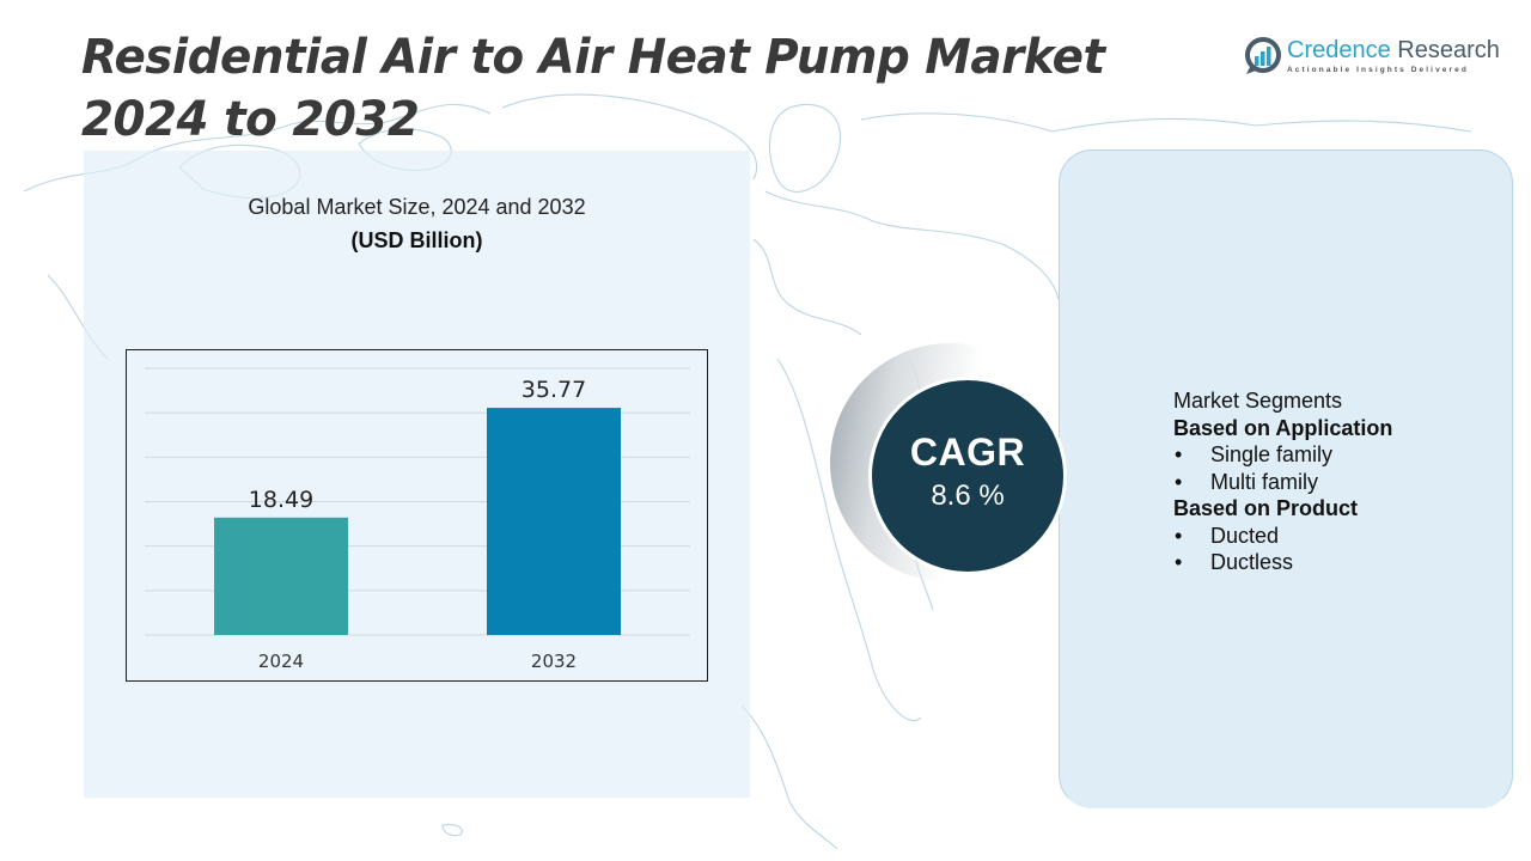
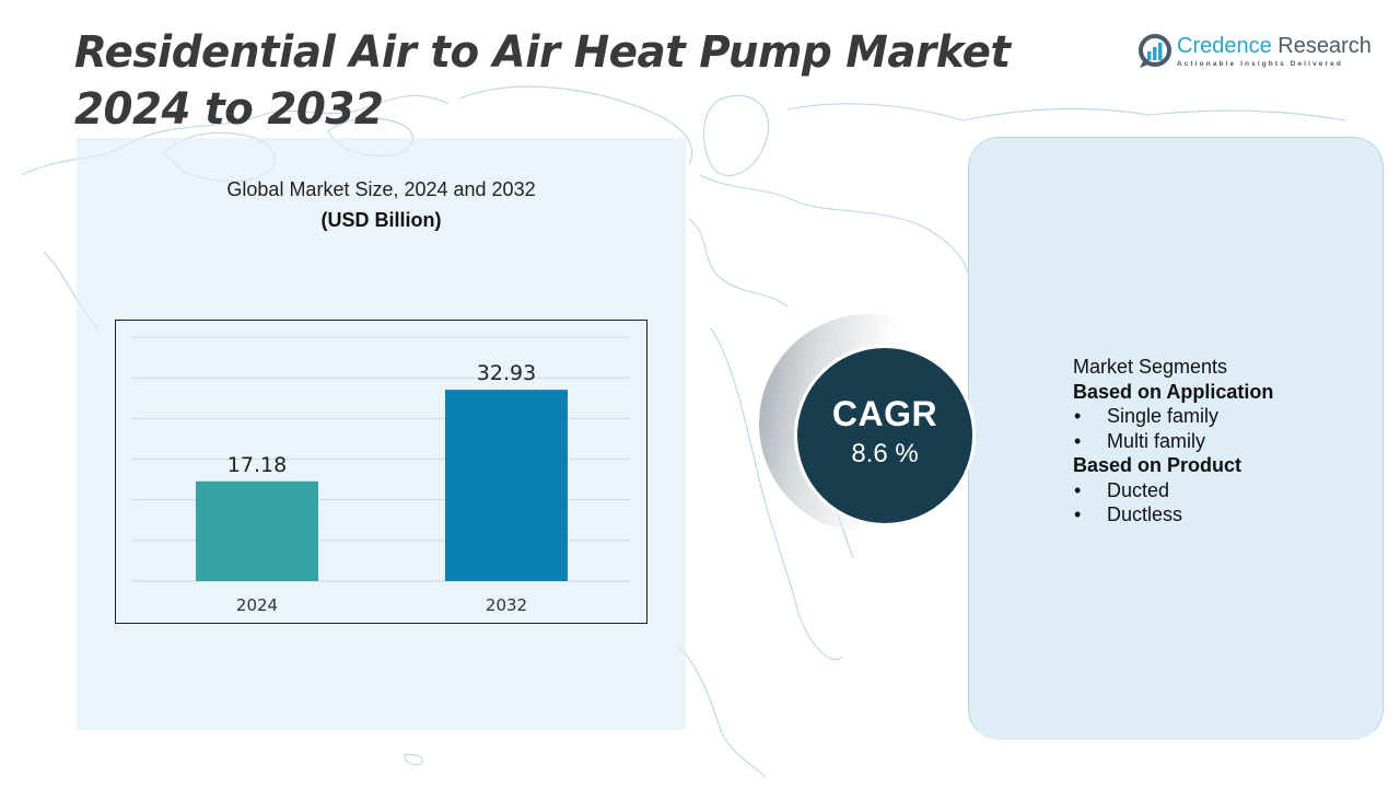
2024: 18.49 -> 17.18
2032: 35.77 -> 32.93
